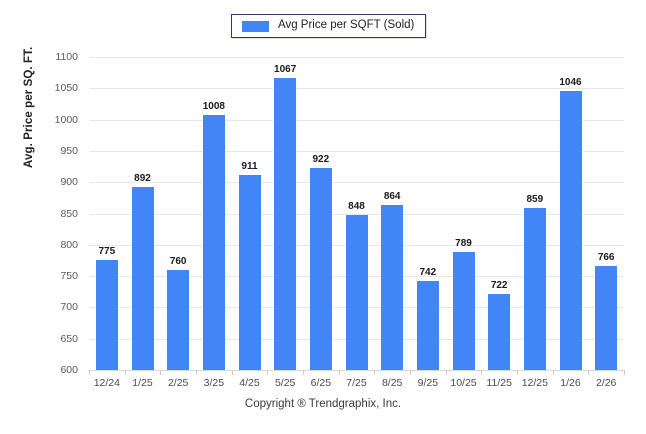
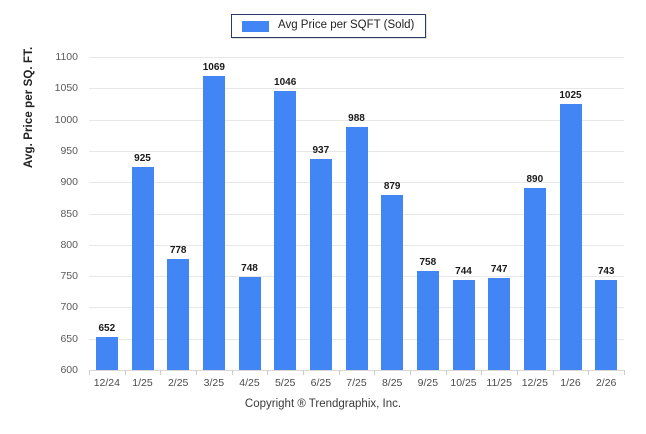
12/24: 775 -> 652
1/25: 892 -> 925
2/25: 760 -> 778
3/25: 1008 -> 1069
4/25: 911 -> 748
5/25: 1067 -> 1046
6/25: 922 -> 937
7/25: 848 -> 988
8/25: 864 -> 879
9/25: 742 -> 758
10/25: 789 -> 744
11/25: 722 -> 747
12/25: 859 -> 890
1/26: 1046 -> 1025
2/26: 766 -> 743
